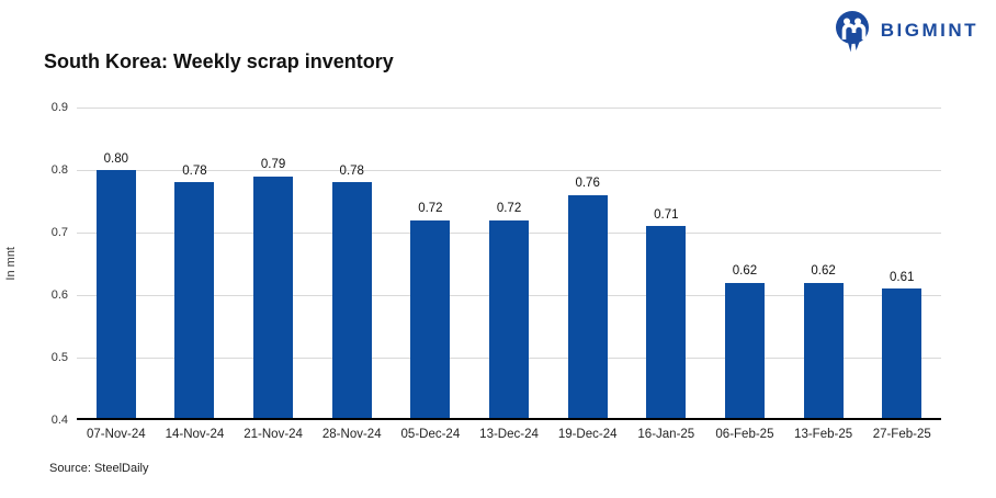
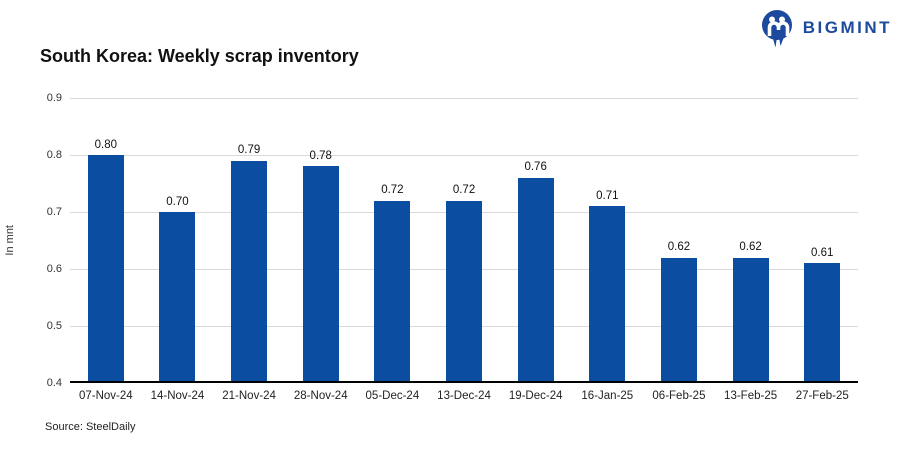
14-Nov-24: 0.78 -> 0.70
